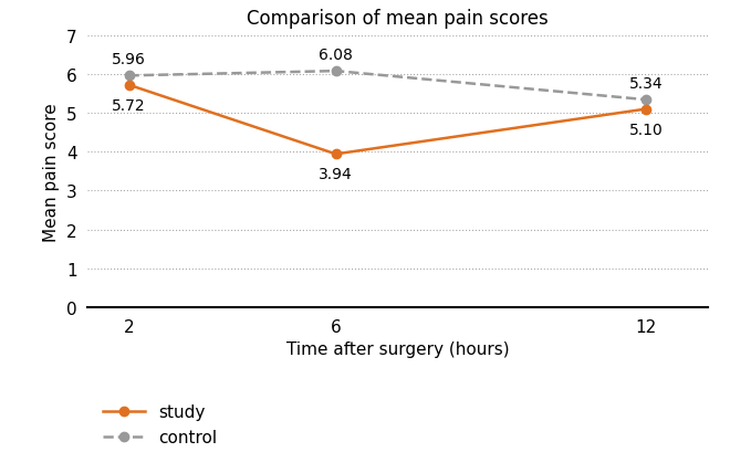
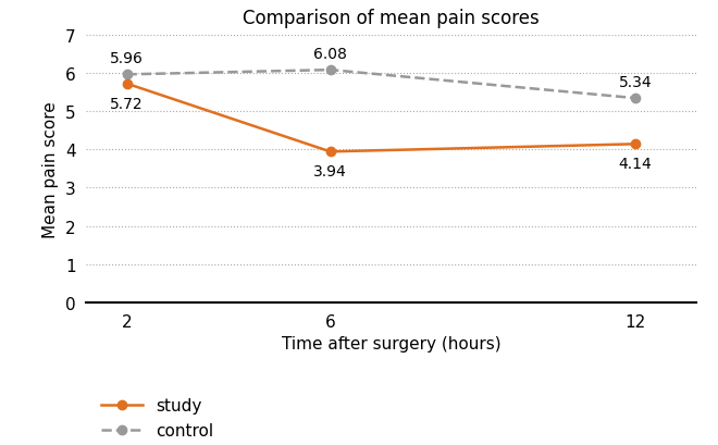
study/12: 5.10 -> 4.14
